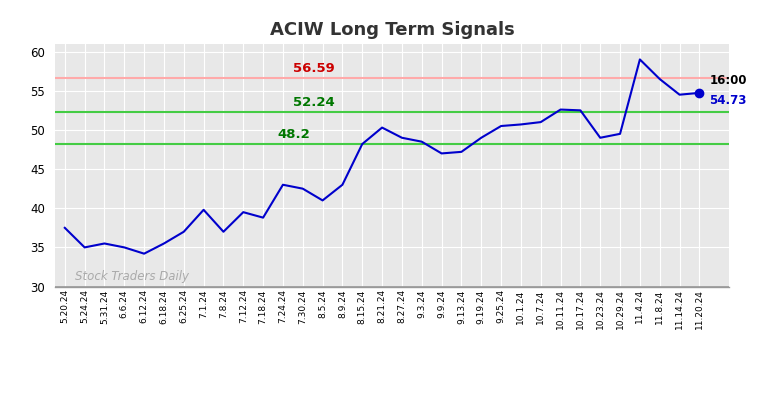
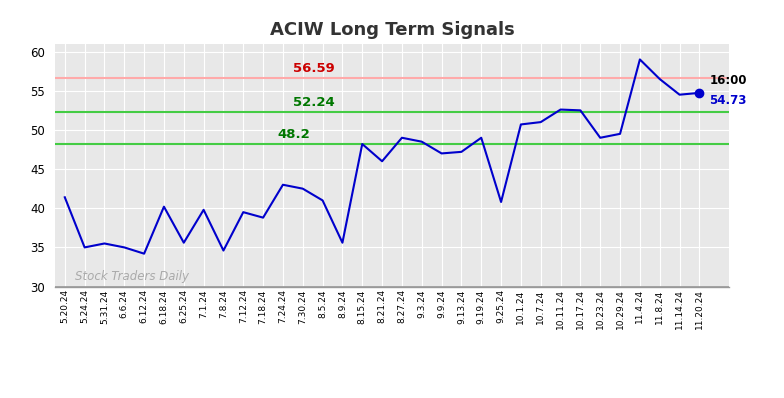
5.20.24: 37.5 -> 41.4
6.18.24: 35.5 -> 40.2
6.25.24: 37.0 -> 35.6
7.8.24: 37.0 -> 34.6
8.9.24: 43.0 -> 35.6
8.21.24: 50.3 -> 46.0
9.25.24: 50.5 -> 40.8
